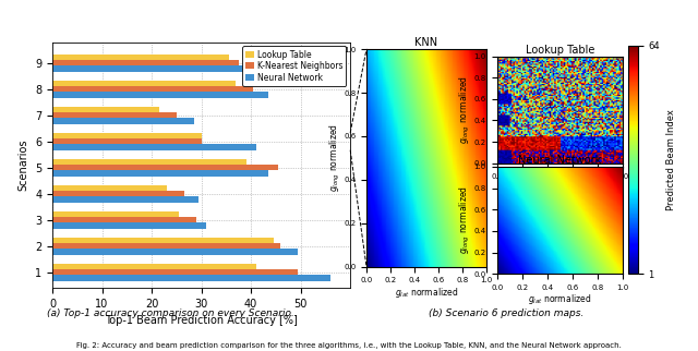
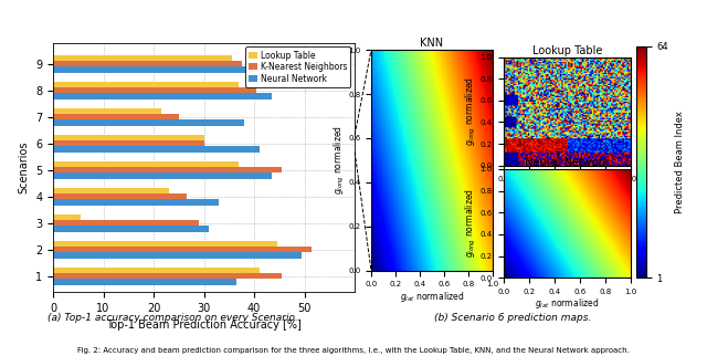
Neural Network/7: 28.5 -> 38.0
Lookup Table/5: 39.0 -> 37.0
Neural Network/4: 29.5 -> 33.0
Lookup Table/3: 25.5 -> 5.5
K-Nearest Neighbors/2: 46.0 -> 51.5
K-Nearest Neighbors/1: 49.5 -> 45.5
Neural Network/1: 56.0 -> 36.5
